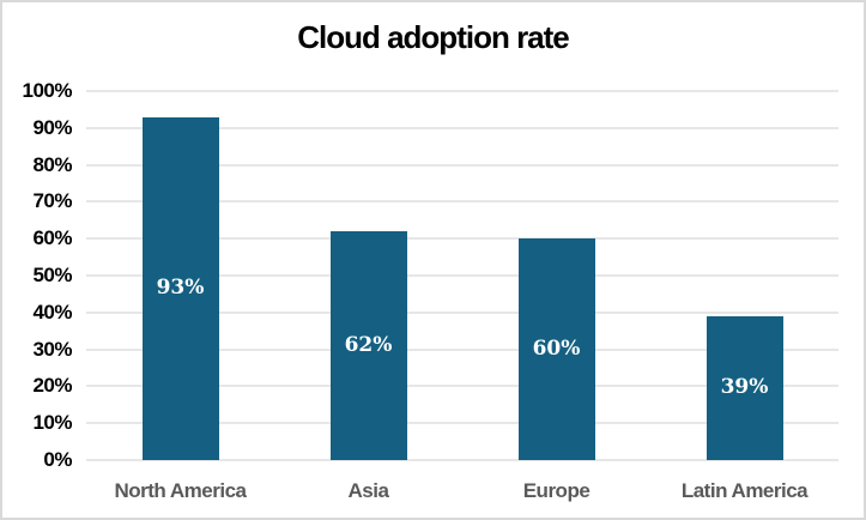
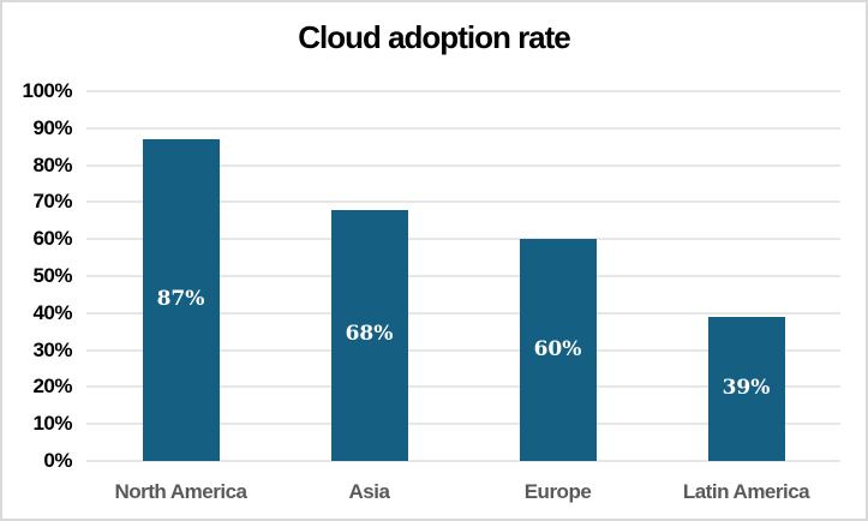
North America: 93% -> 87%
Asia: 62% -> 68%
